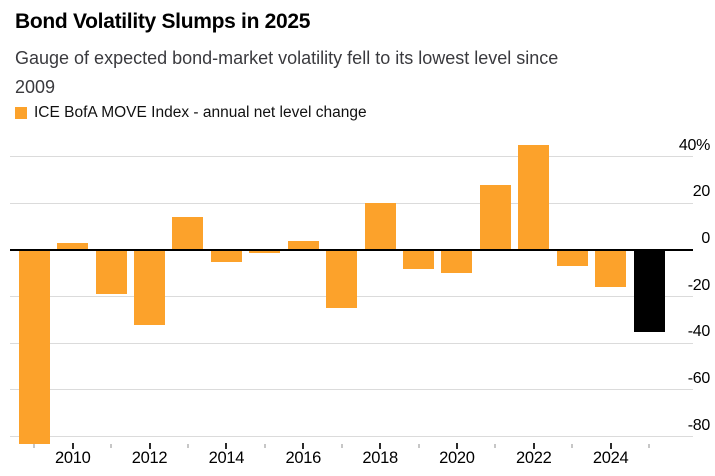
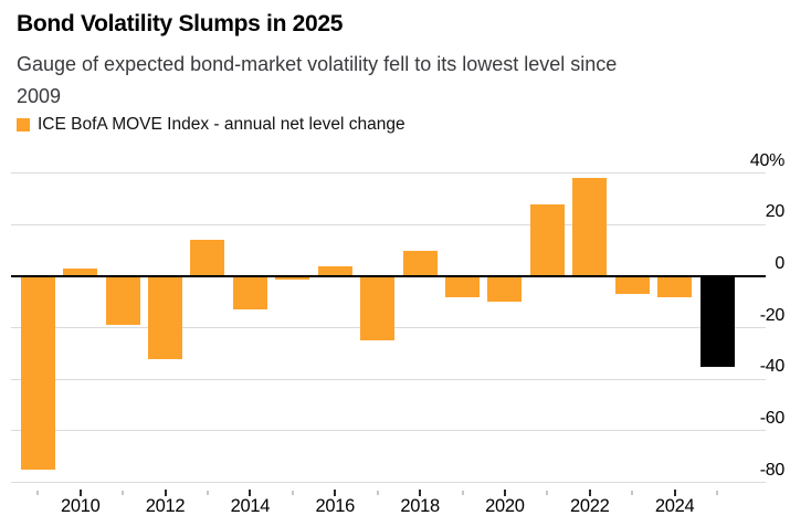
2009: -83% -> -75%
2014: -5% -> -13%
2018: 20% -> 10%
2022: 45% -> 38%
2024: -16% -> -8%
